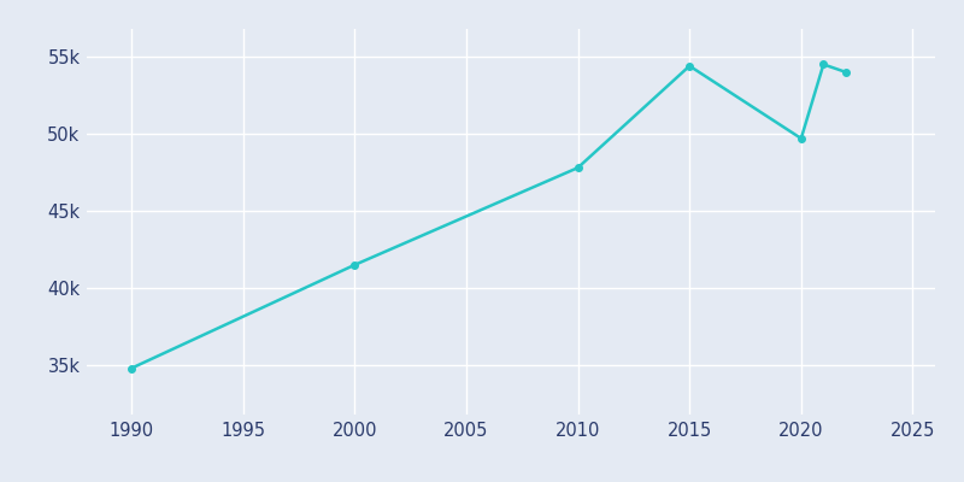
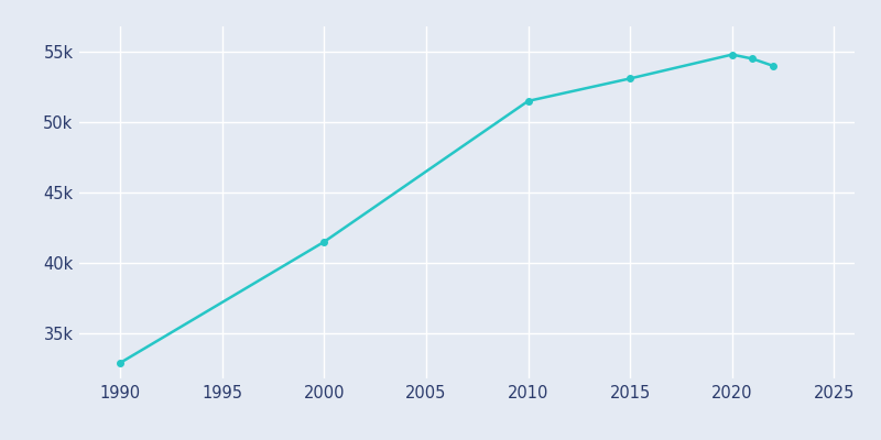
1990: 34.8k -> 32.9k
2010: 47.8k -> 51.5k
2015: 54.4k -> 53.1k
2020: 49.7k -> 54.8k
